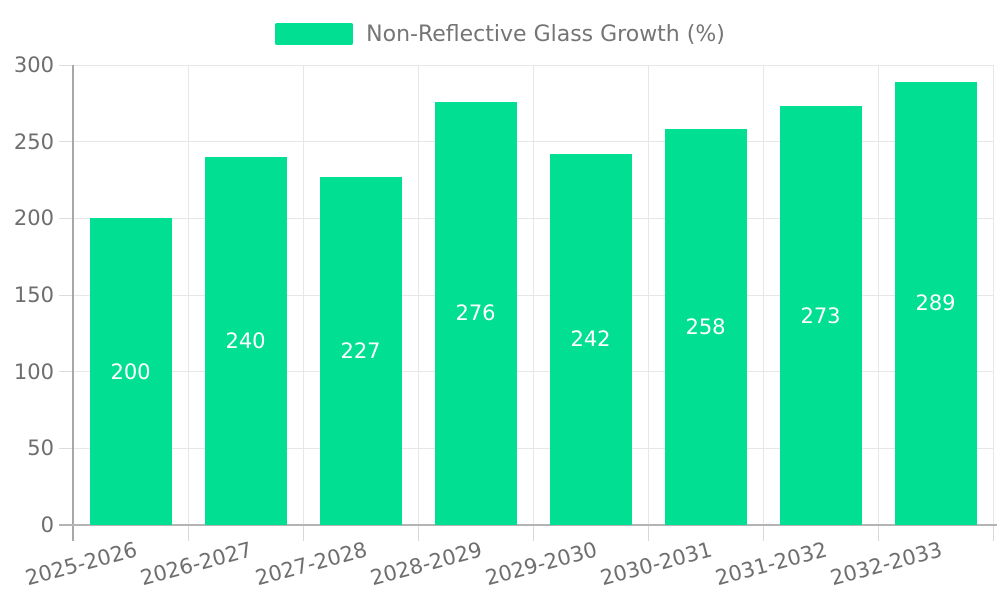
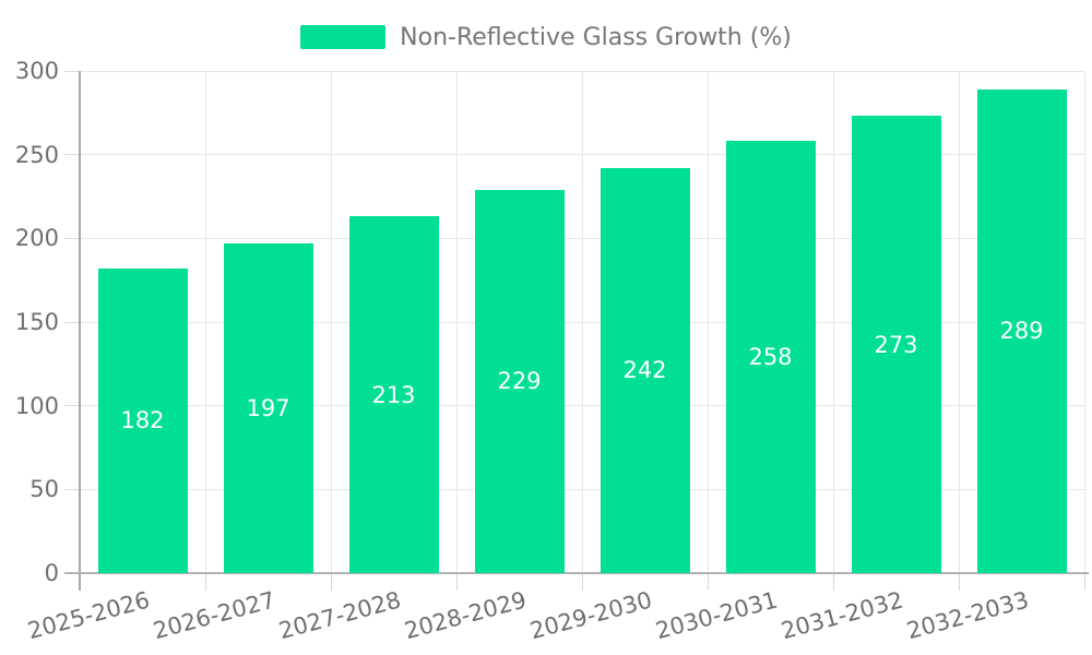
2025-2026: 200 -> 182
2026-2027: 240 -> 197
2027-2028: 227 -> 213
2028-2029: 276 -> 229
